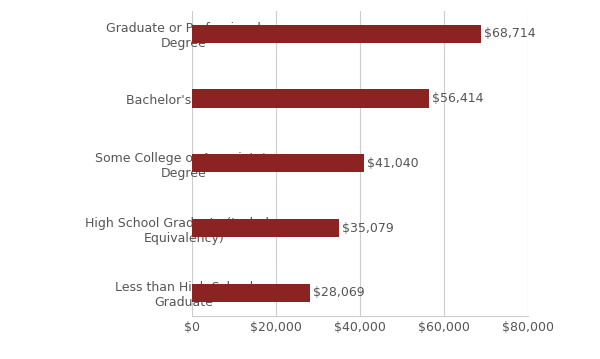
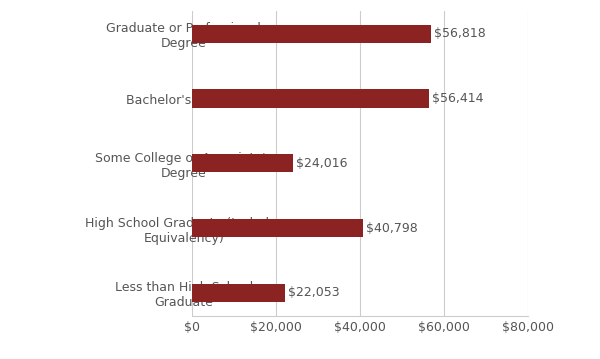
Graduate or Professional Degree: $68,714 -> $56,818
Some College or Associate's Degree: $41,040 -> $24,016
High School Graduate (Includes Equivalency): $35,079 -> $40,798
Less than High School Graduate: $28,069 -> $22,053
